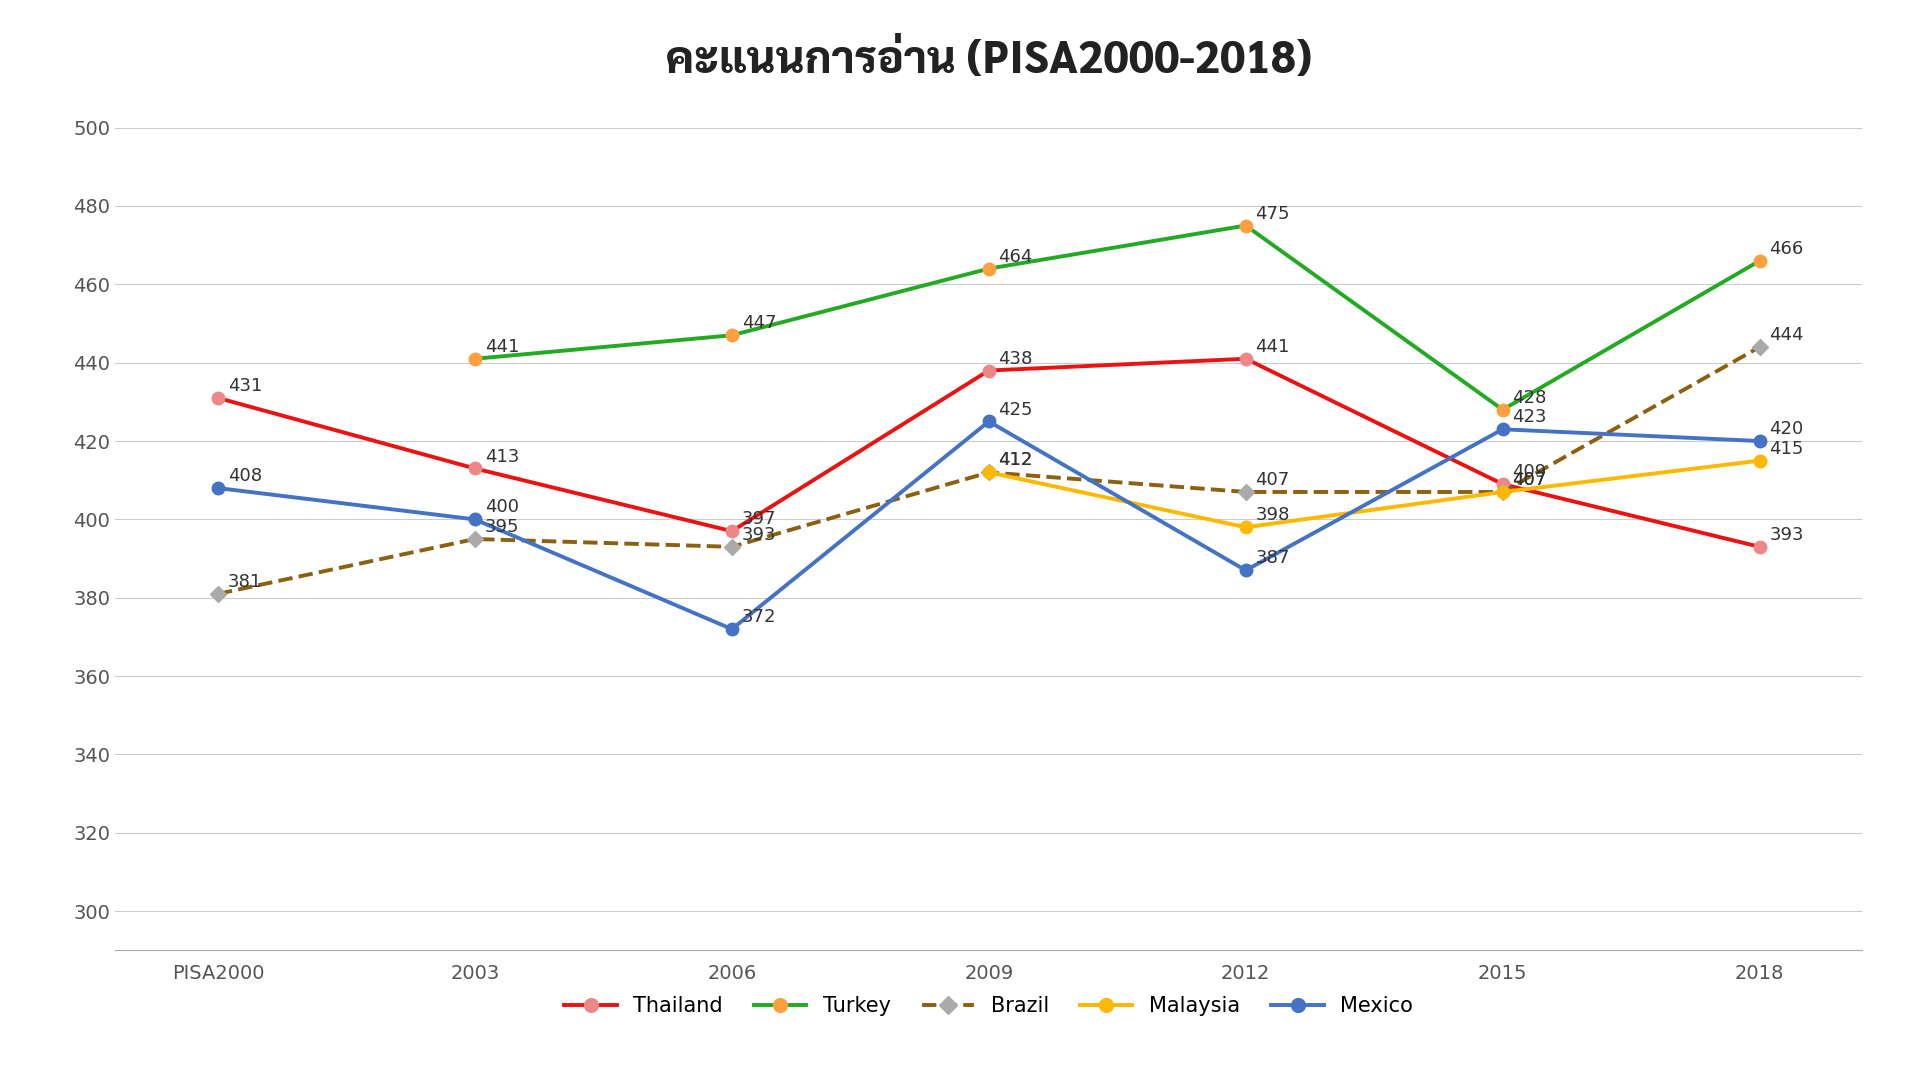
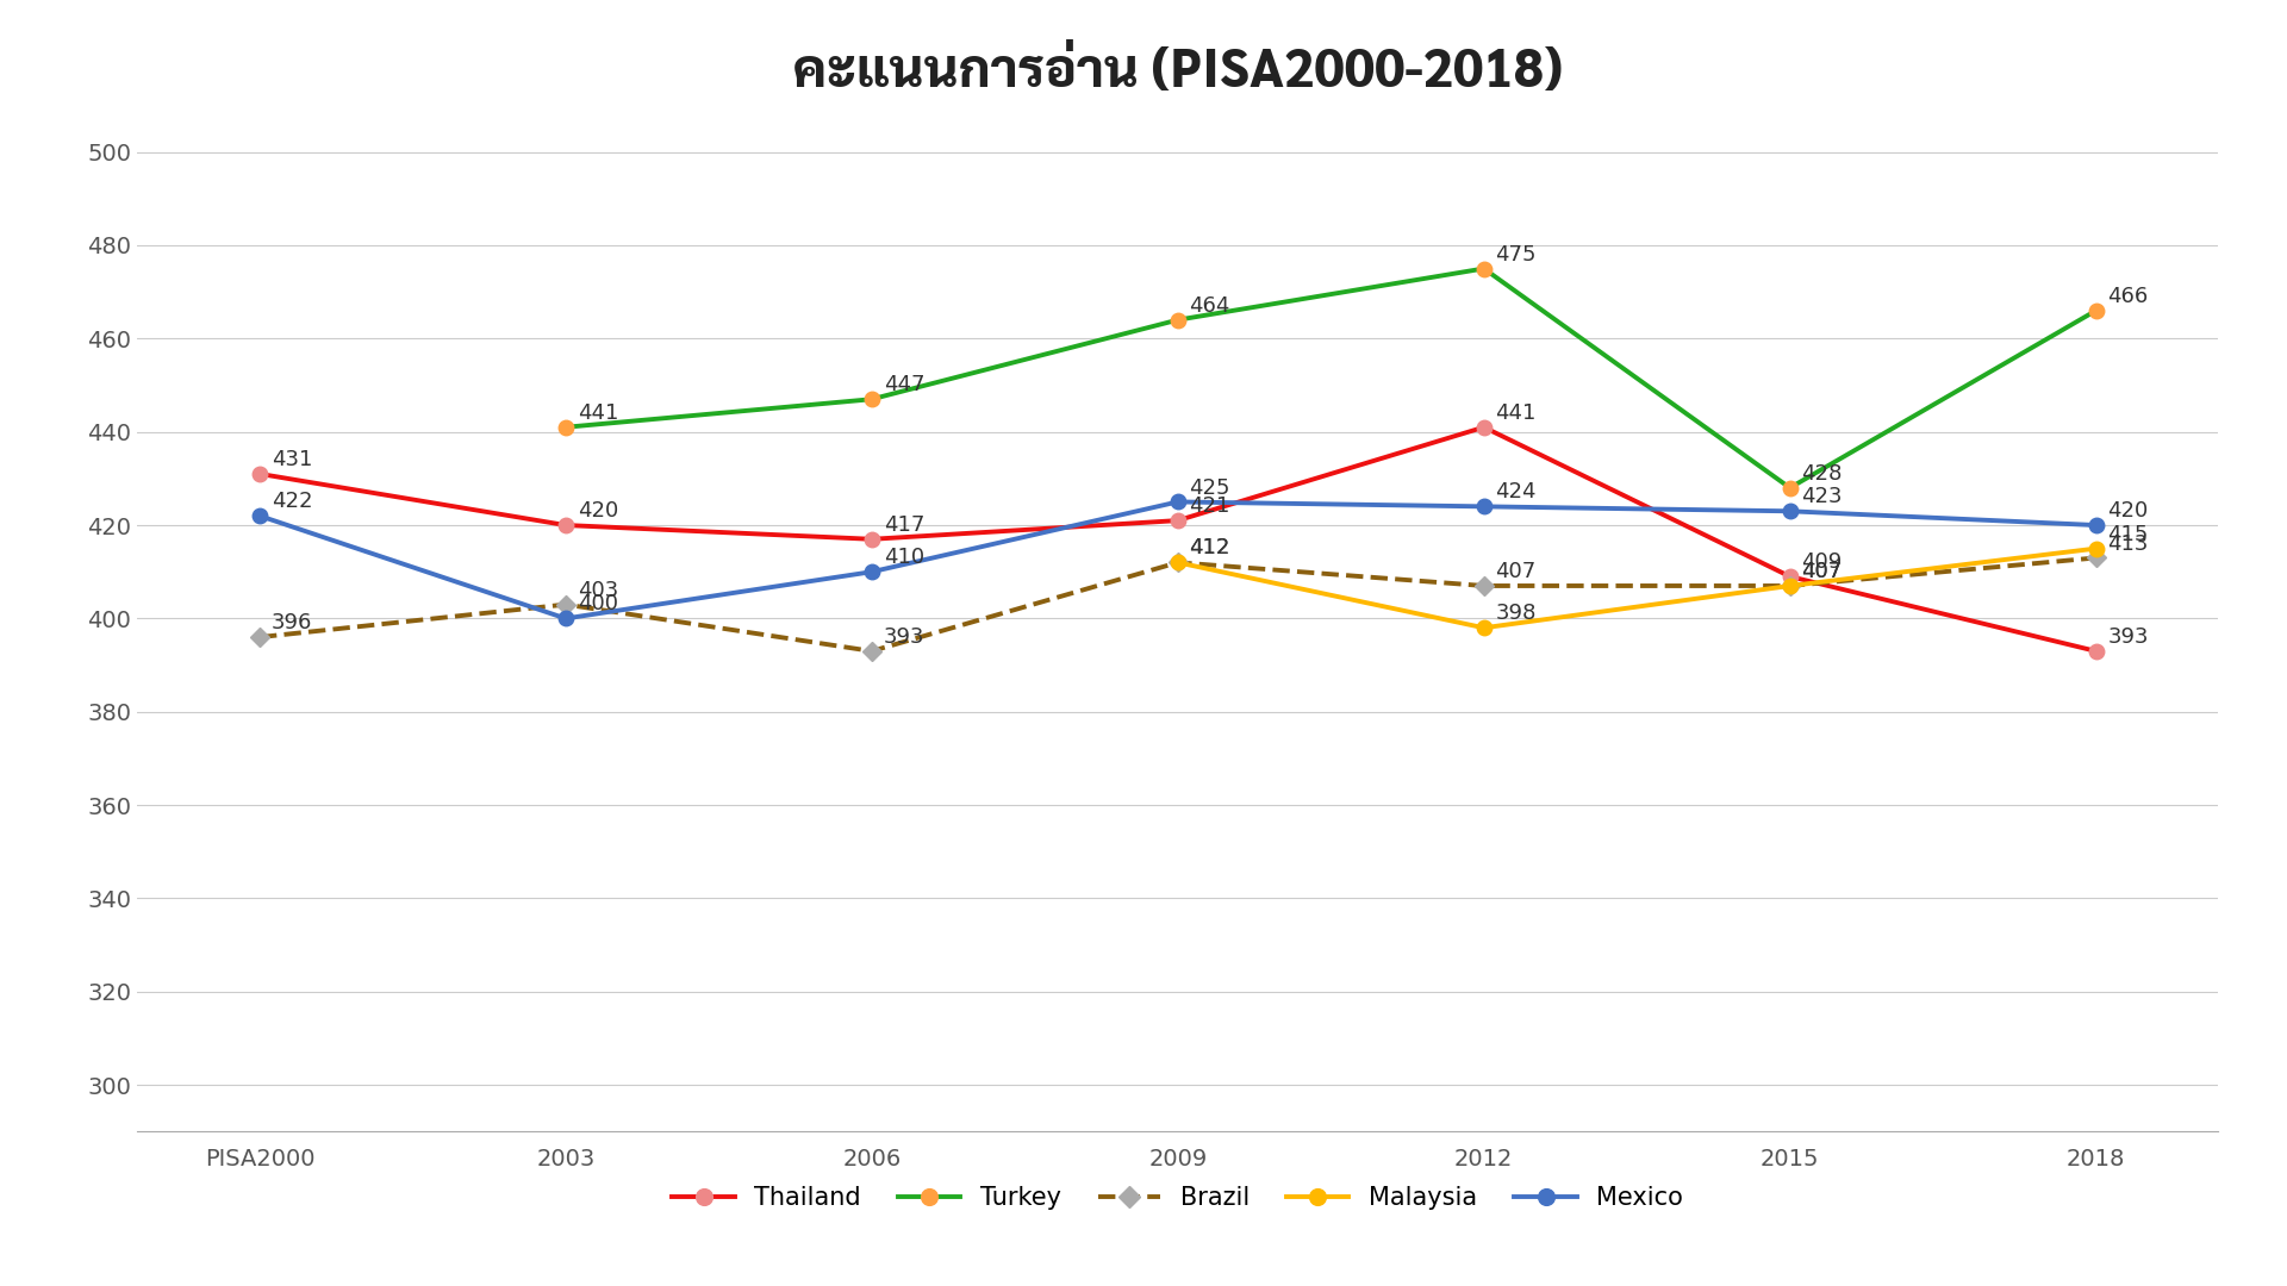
Brazil/PISA2000: 381 -> 396
Mexico/PISA2000: 408 -> 422
Thailand/2003: 413 -> 420
Brazil/2003: 395 -> 403
Thailand/2006: 397 -> 417
Mexico/2006: 372 -> 410
Thailand/2009: 438 -> 421
Mexico/2012: 387 -> 424
Brazil/2018: 444 -> 413
